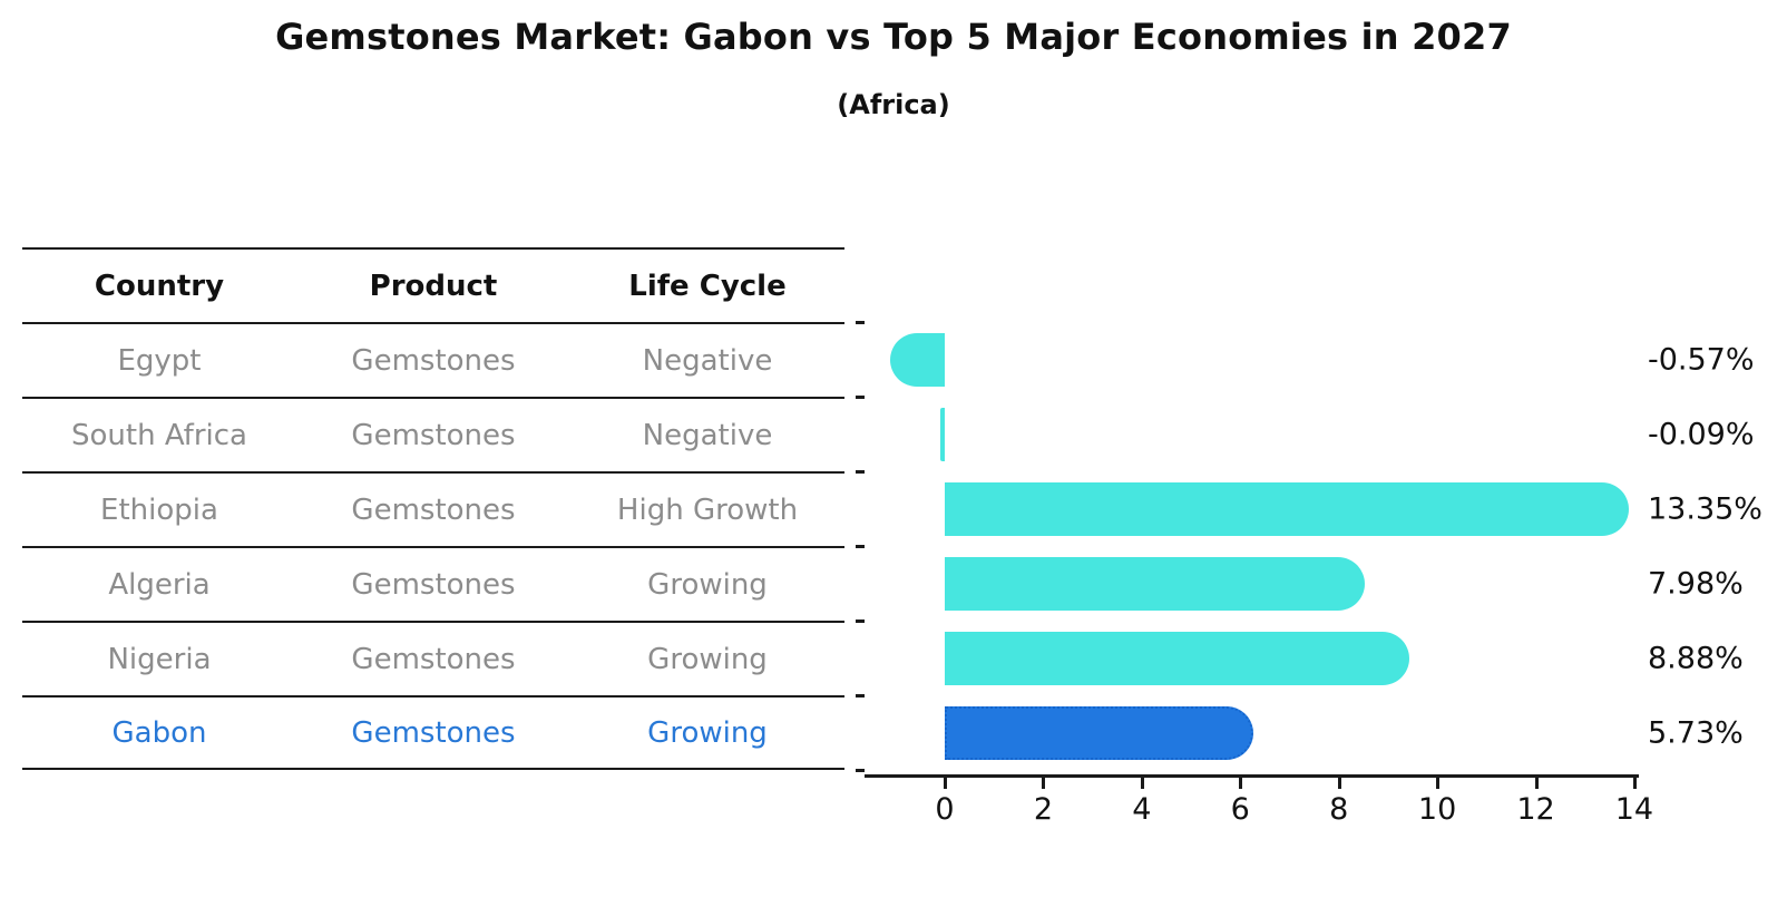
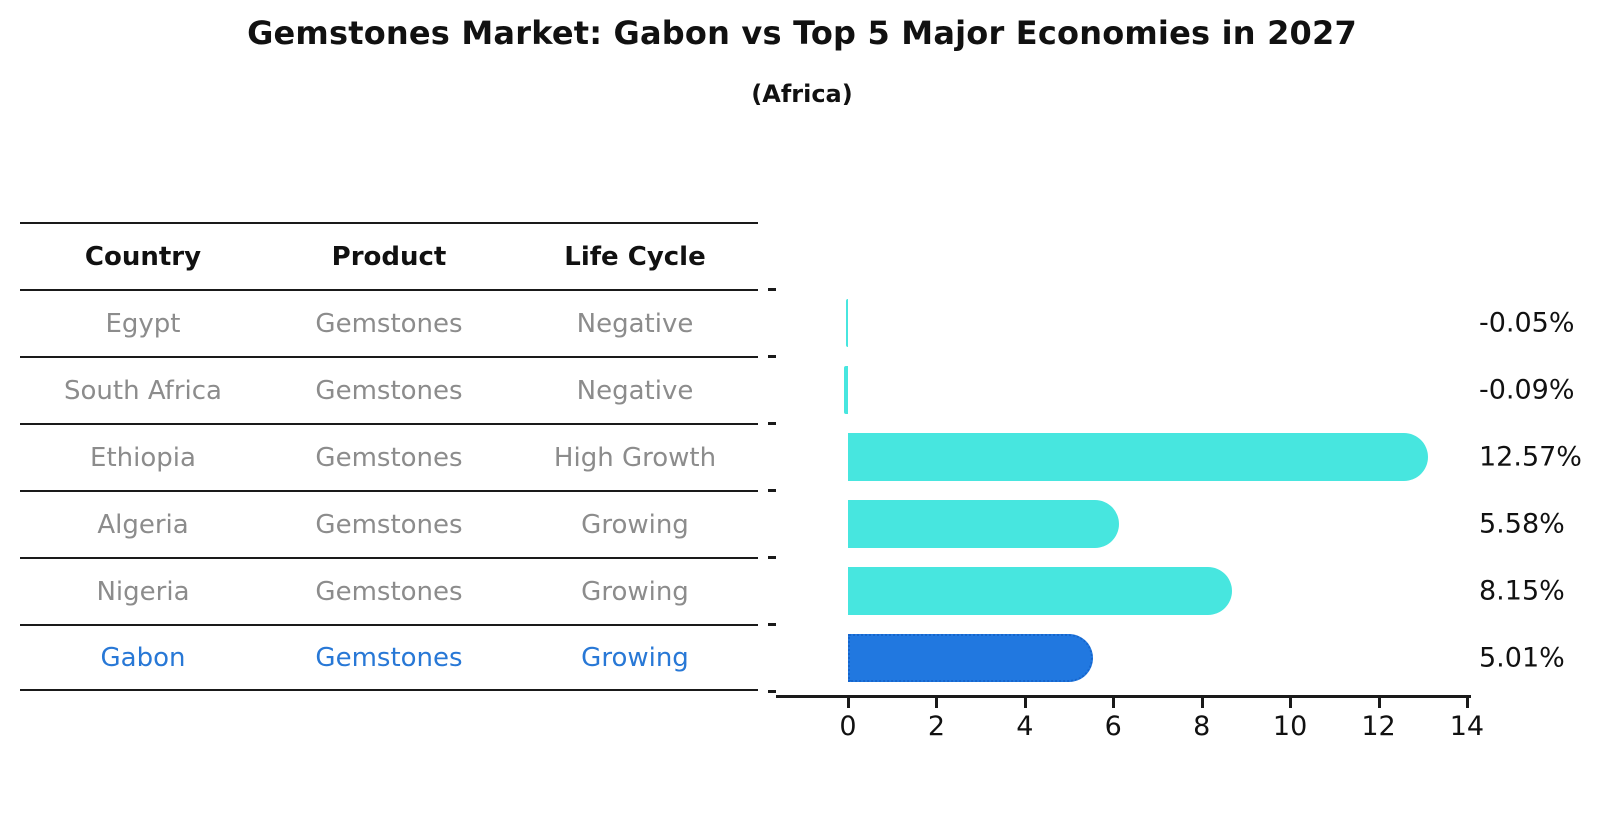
Egypt: -0.57% -> -0.05%
Ethiopia: 13.35% -> 12.57%
Algeria: 7.98% -> 5.58%
Nigeria: 8.88% -> 8.15%
Gabon: 5.73% -> 5.01%
